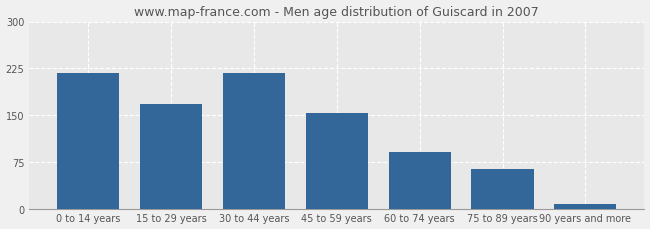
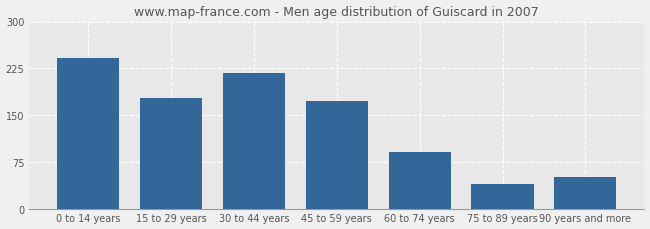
0 to 14 years: 218 -> 242
15 to 29 years: 168 -> 178
45 to 59 years: 153 -> 172
75 to 89 years: 63 -> 40
90 years and more: 8 -> 50
